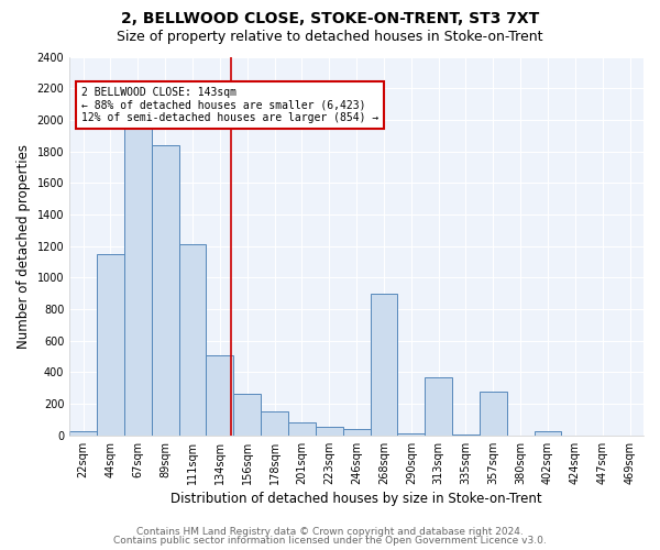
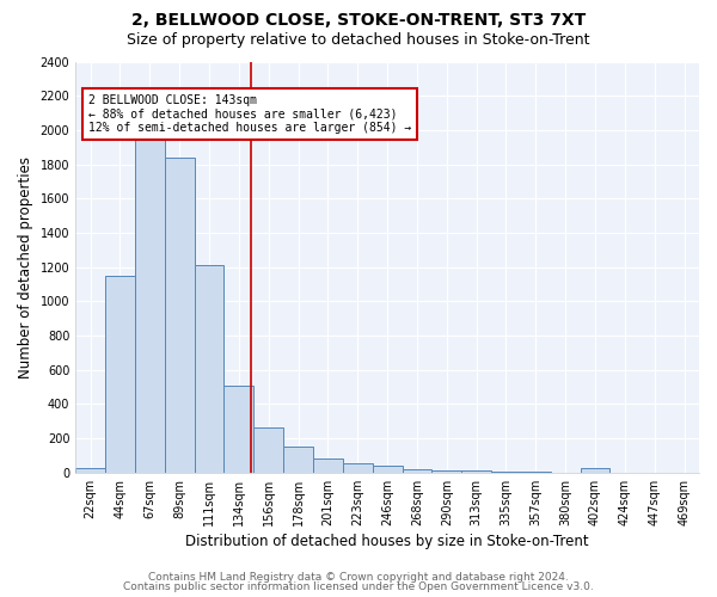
268sqm: 900 -> 20
313sqm: 370 -> 10
357sqm: 280 -> 0
